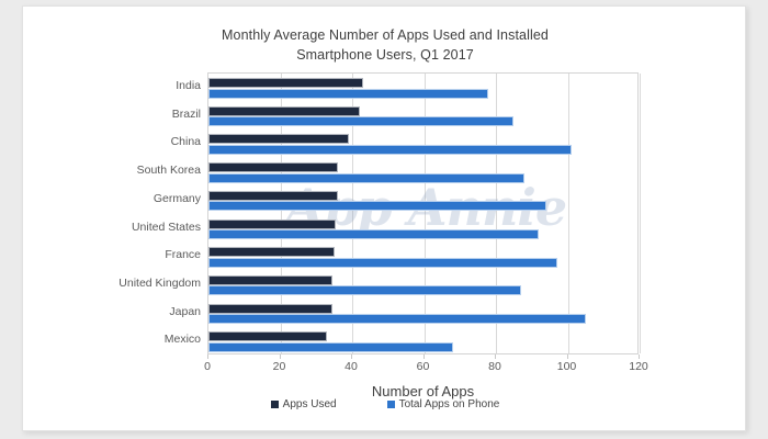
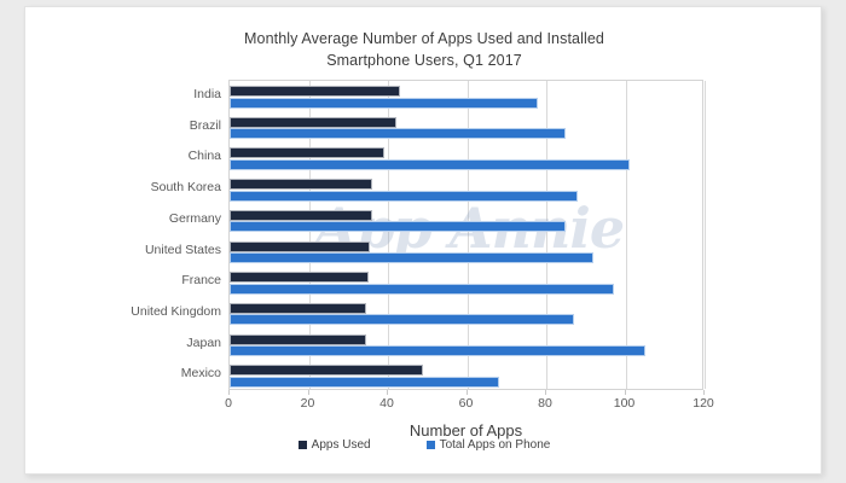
Total Apps on Phone/Germany: 94 -> 85
Apps Used/Mexico: 33 -> 49
